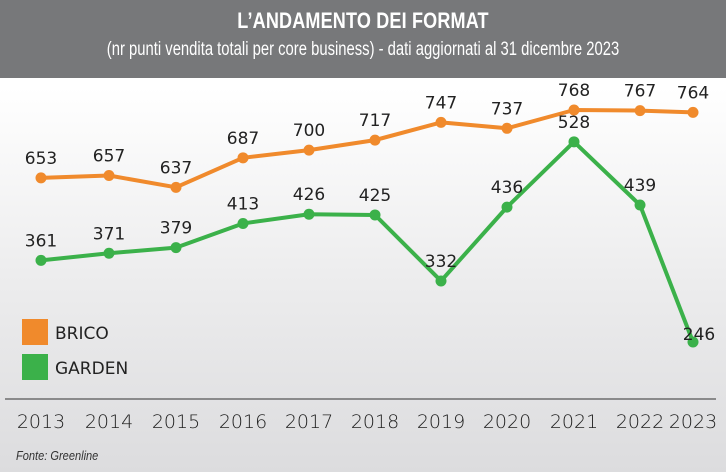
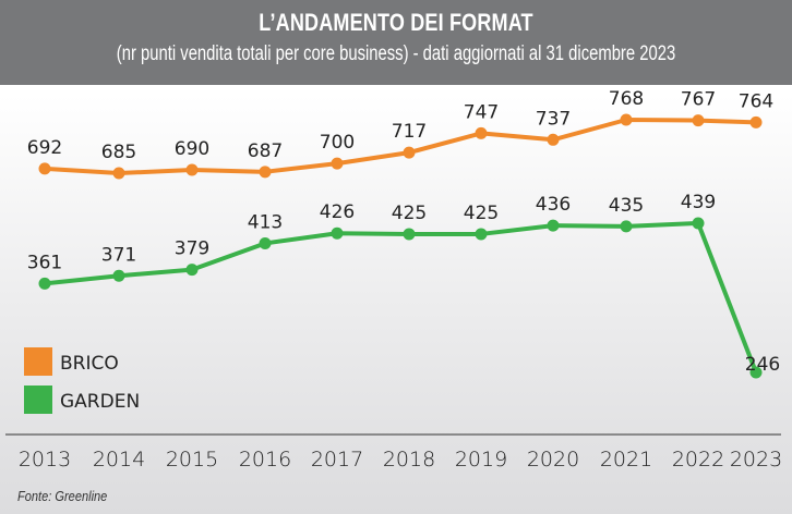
BRICO/2013: 653 -> 692
BRICO/2014: 657 -> 685
BRICO/2015: 637 -> 690
GARDEN/2019: 332 -> 425
GARDEN/2021: 528 -> 435
